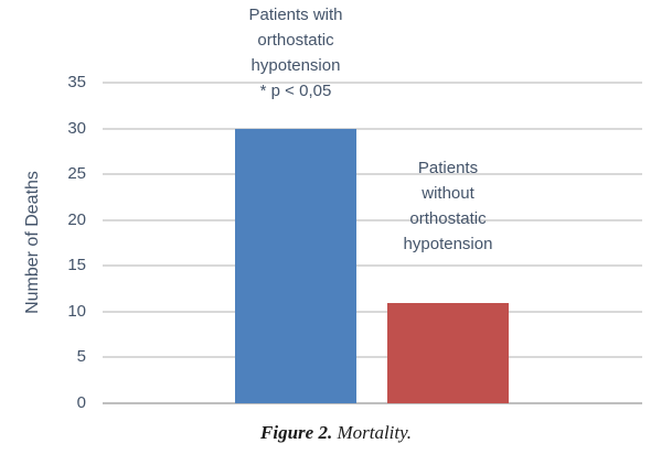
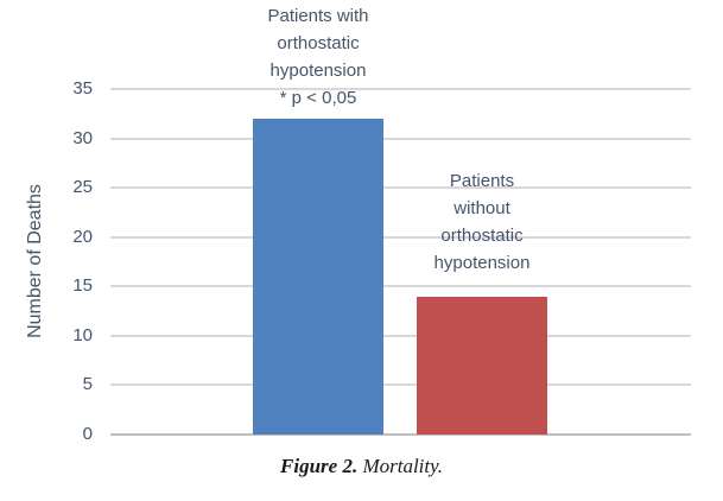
Patients with orthostatic hypotension * p < 0,05: 30 -> 32
Patients without orthostatic hypotension: 11 -> 14
